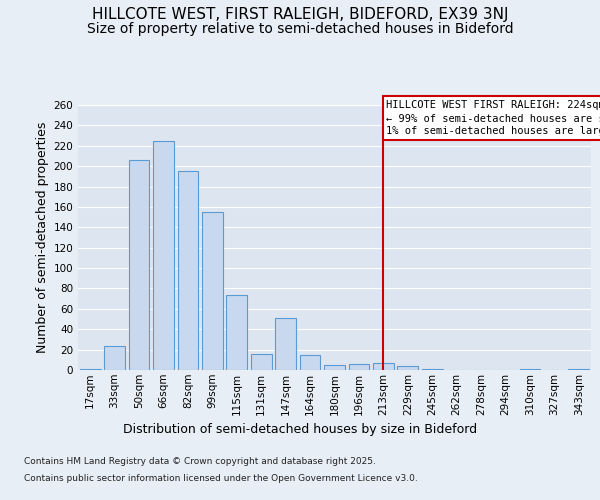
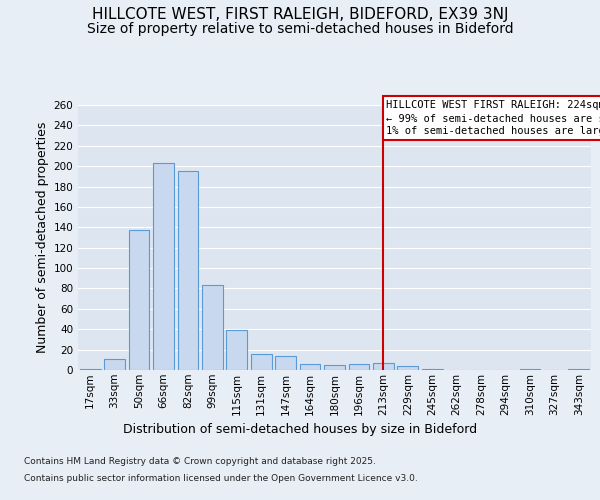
33sqm: 24 -> 11
50sqm: 206 -> 137
66sqm: 225 -> 203
99sqm: 155 -> 83
115sqm: 74 -> 39
147sqm: 51 -> 14
164sqm: 15 -> 6
